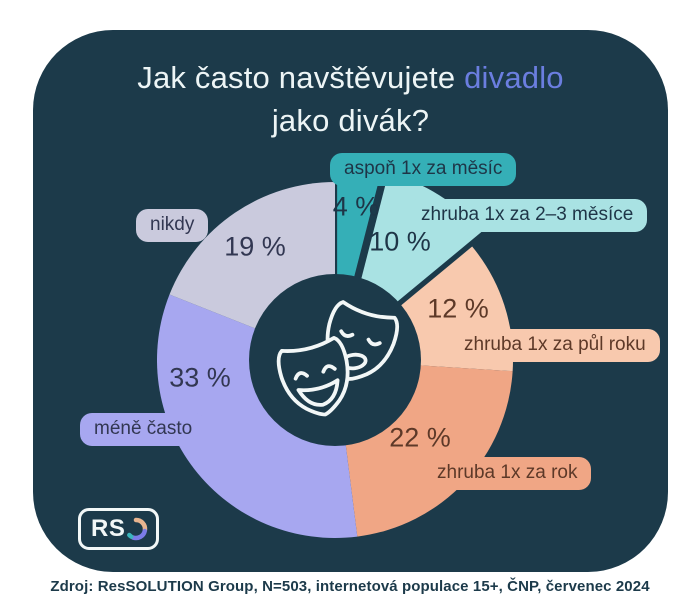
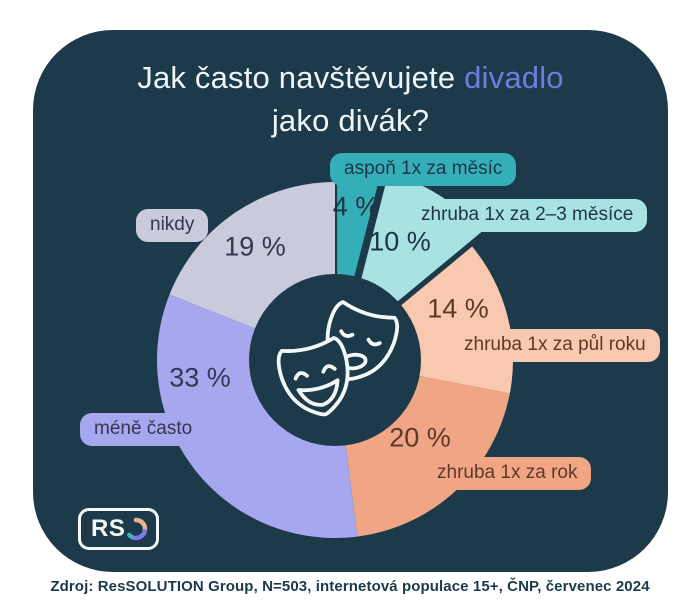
zhruba 1x za půl roku: 12 -> 14
zhruba 1x za rok: 22 -> 20
